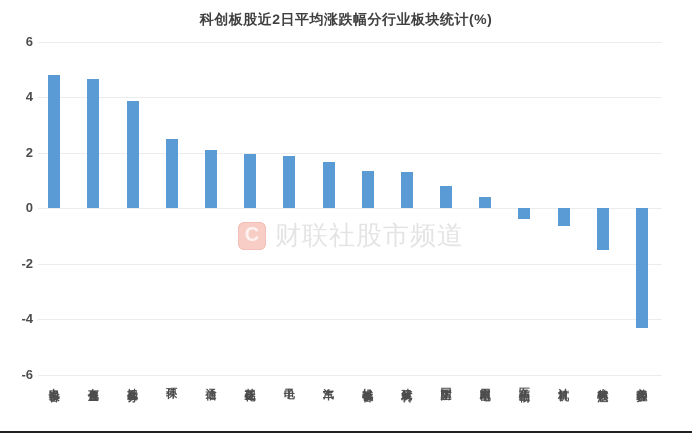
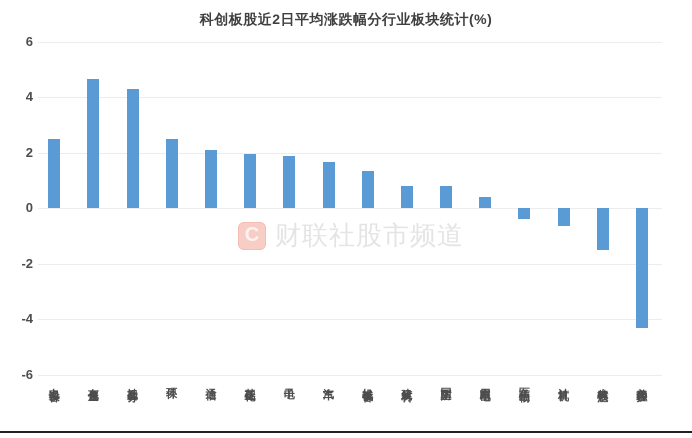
电力设备: 4.8 -> 2.5
社会服务: 3.9 -> 4.3
建筑材料: 1.3 -> 0.8
